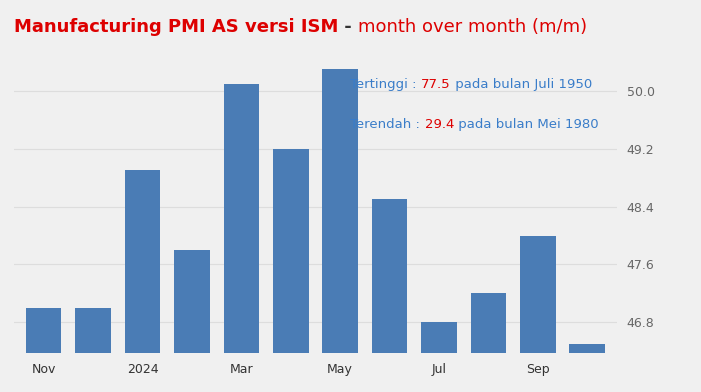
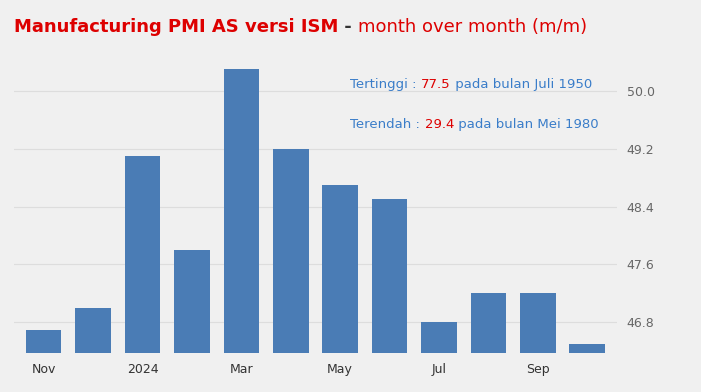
Nov: 47.0 -> 46.7
2024: 48.9 -> 49.1
Mar: 50.1 -> 50.3
May: 50.3 -> 48.7
Sep: 48.0 -> 47.2
